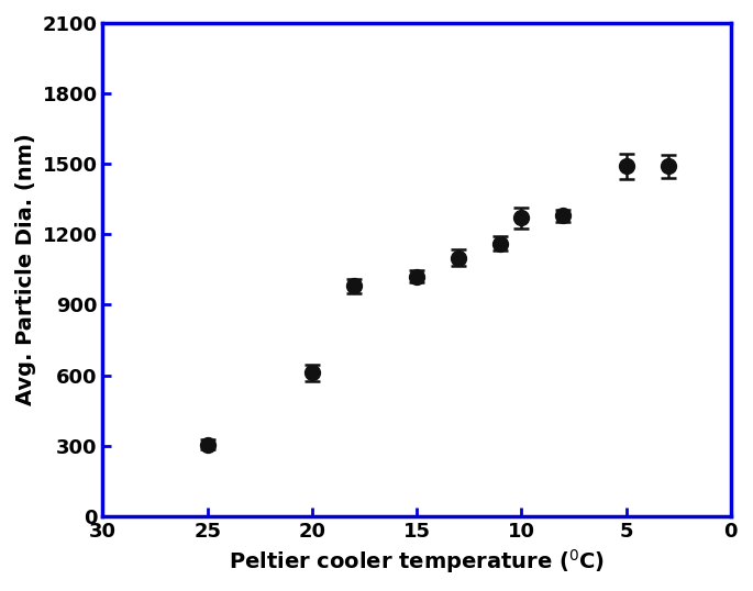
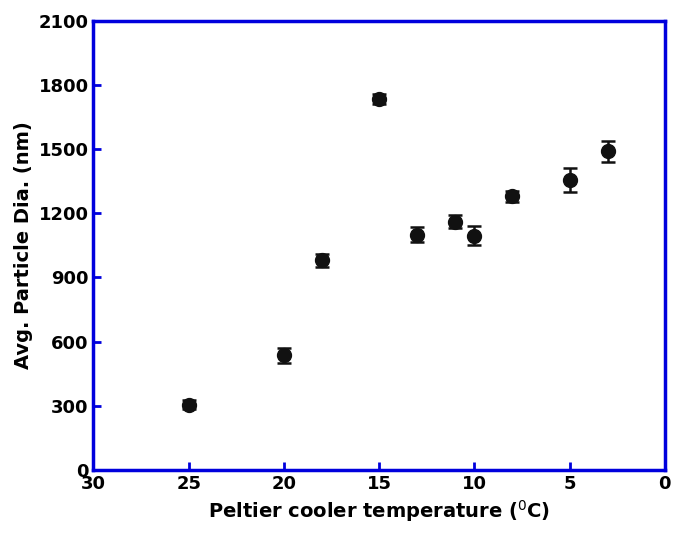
20: 610 -> 535
15: 1020 -> 1735
10: 1270 -> 1095
5: 1490 -> 1355
